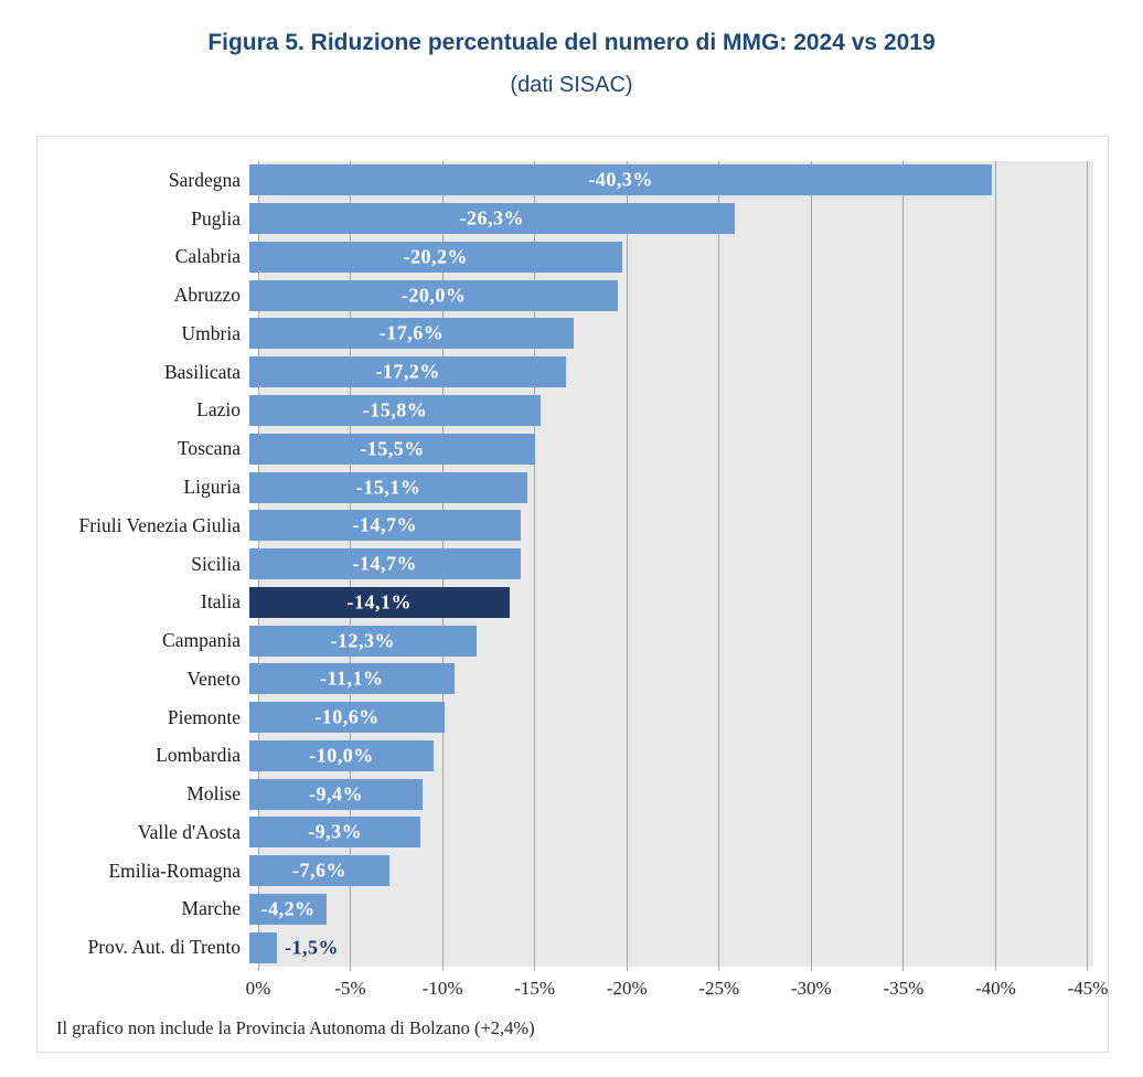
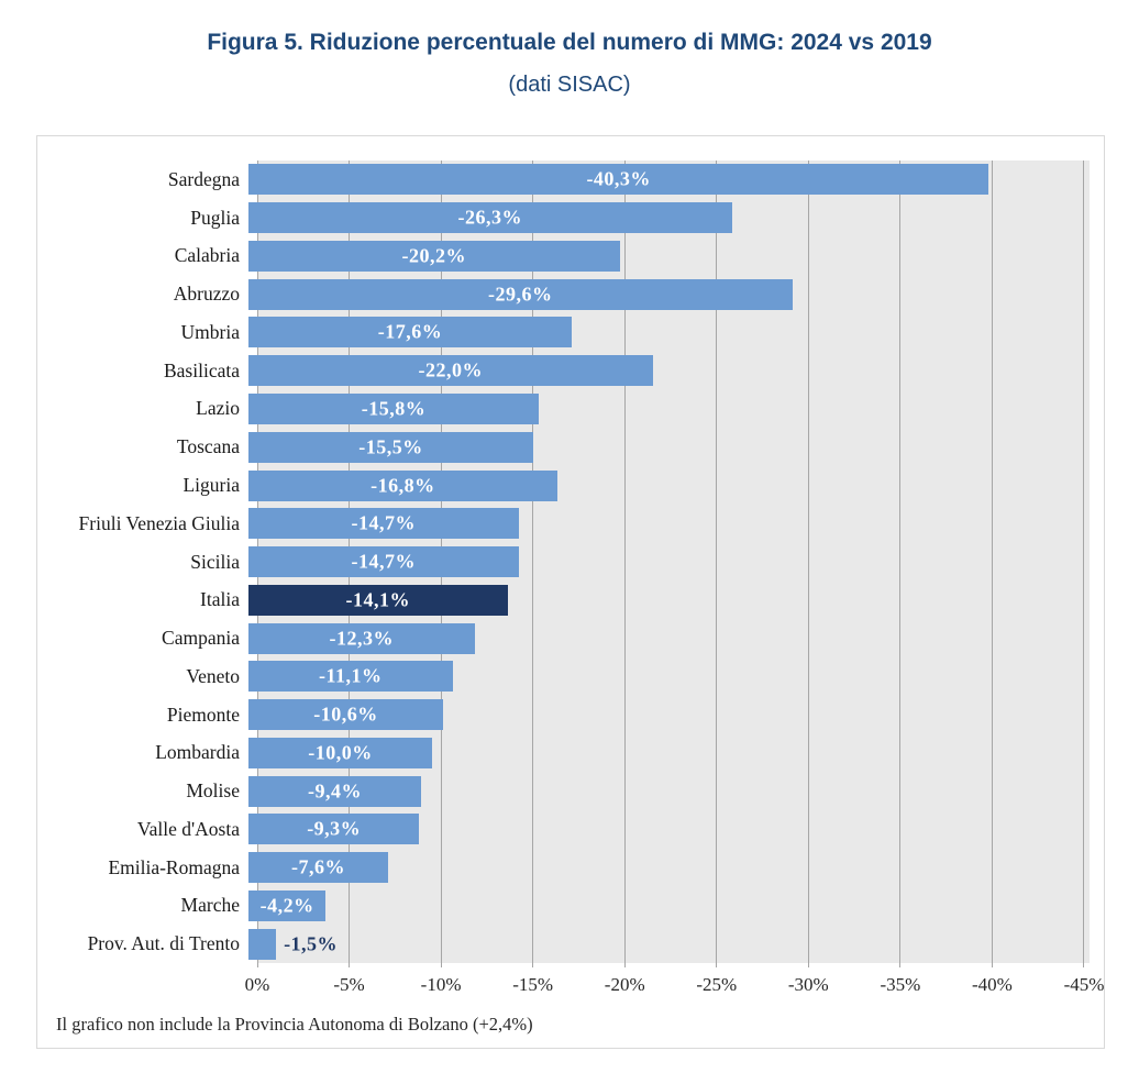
Abruzzo: -20,0% -> -29,6%
Basilicata: -17,2% -> -22,0%
Liguria: -15,1% -> -16,8%
